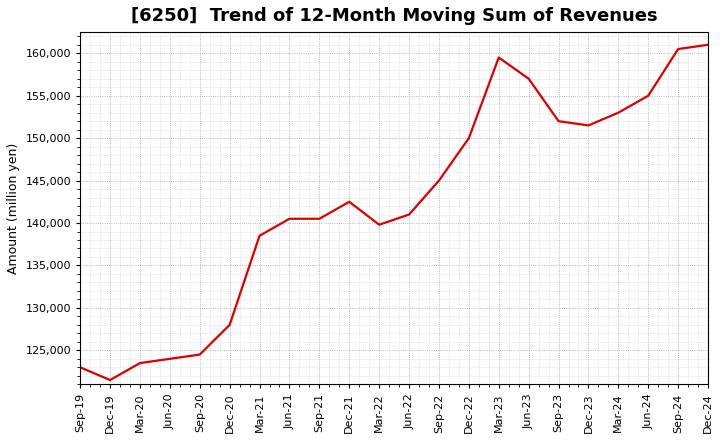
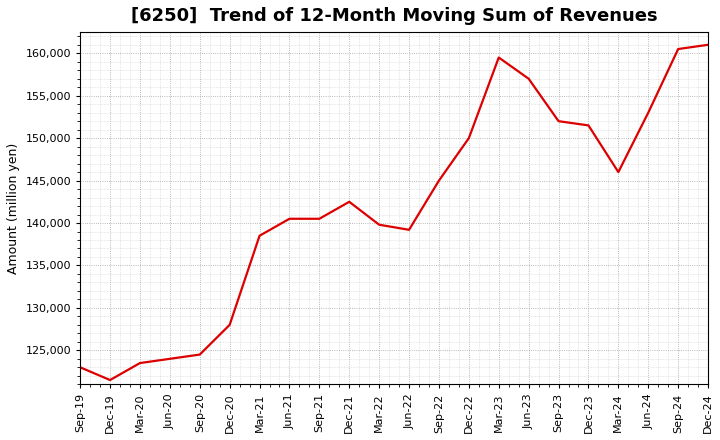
Jun-22: 141,000 -> 139,200
Mar-24: 153,000 -> 146,000
Jun-24: 155,000 -> 153,000
